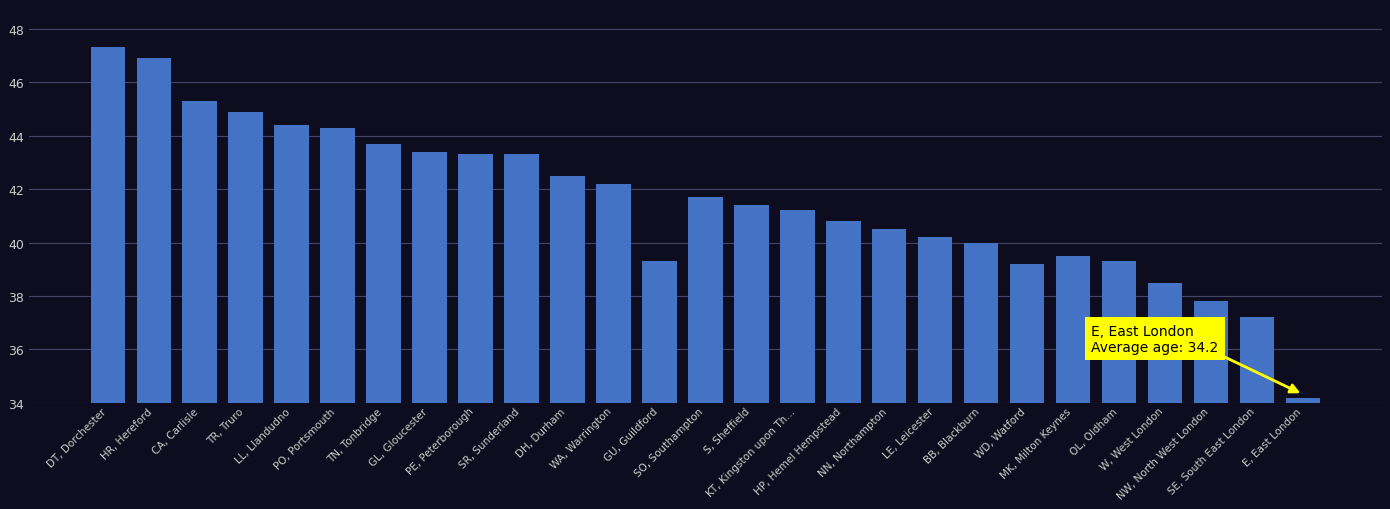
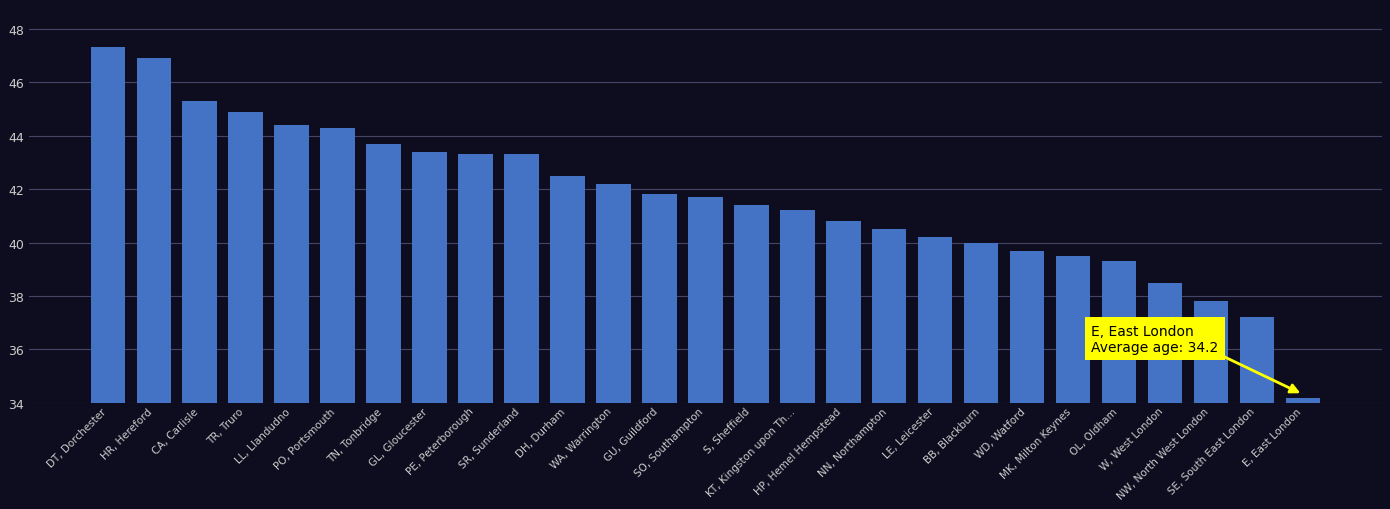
GU, Guildford: 39.3 -> 41.8
WD, Watford: 39.2 -> 39.7
